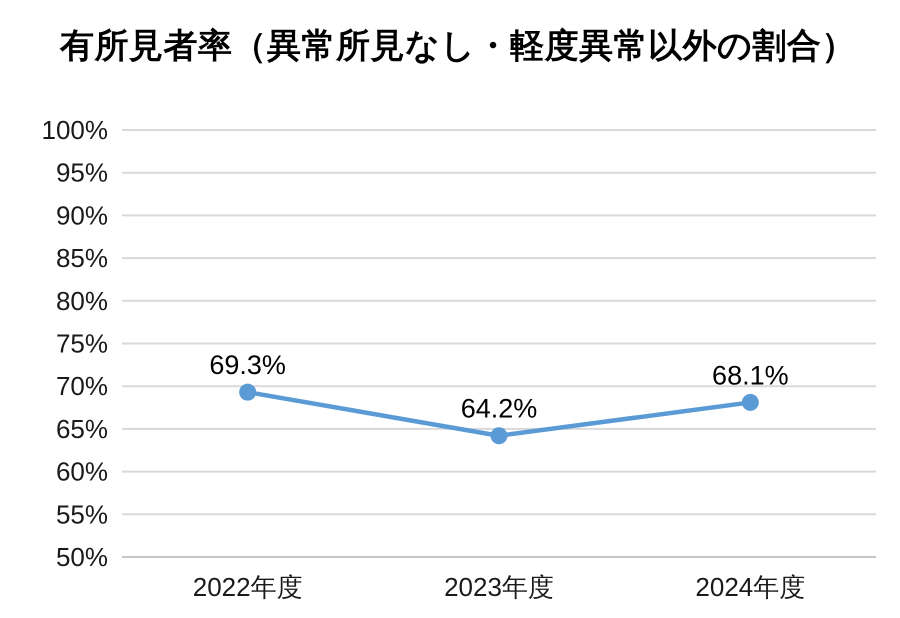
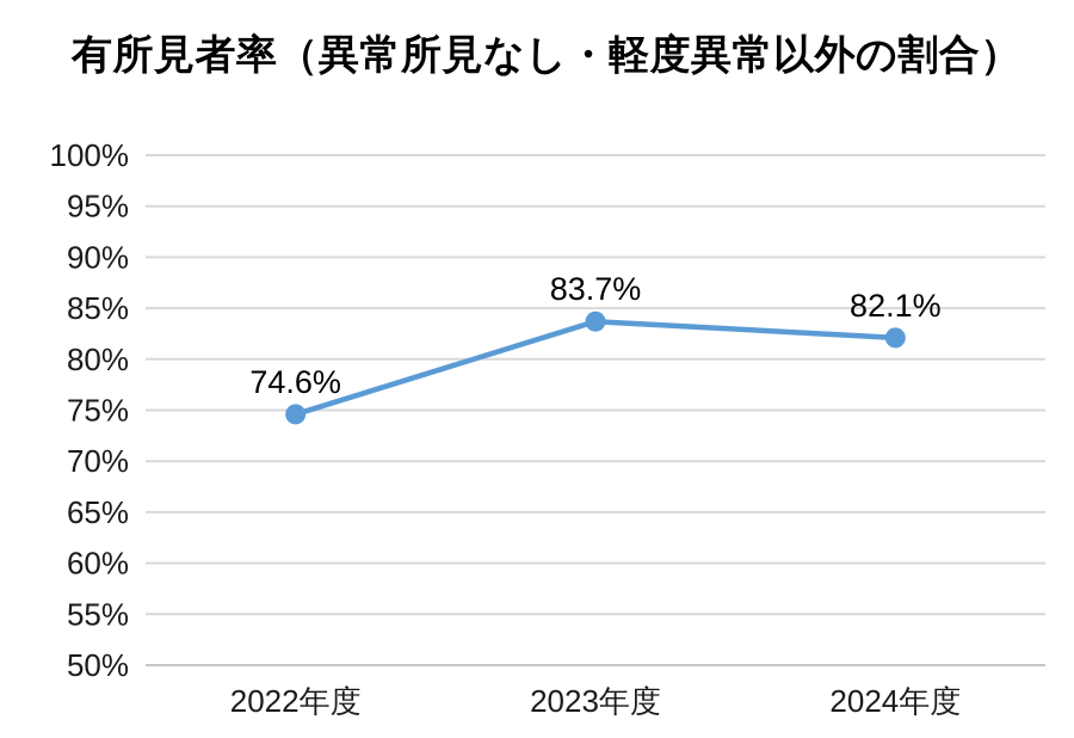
2022年度: 69.3% -> 74.6%
2023年度: 64.2% -> 83.7%
2024年度: 68.1% -> 82.1%
